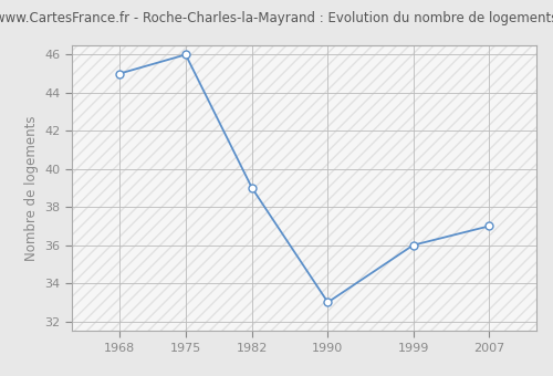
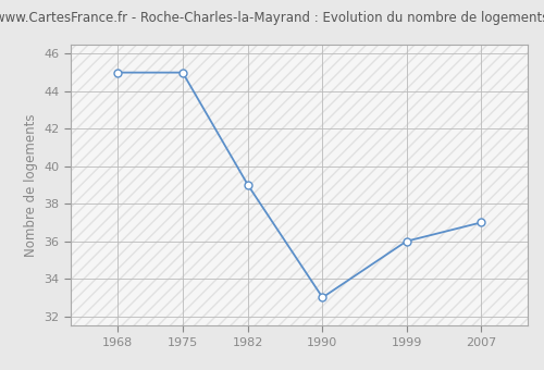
1975: 46 -> 45
